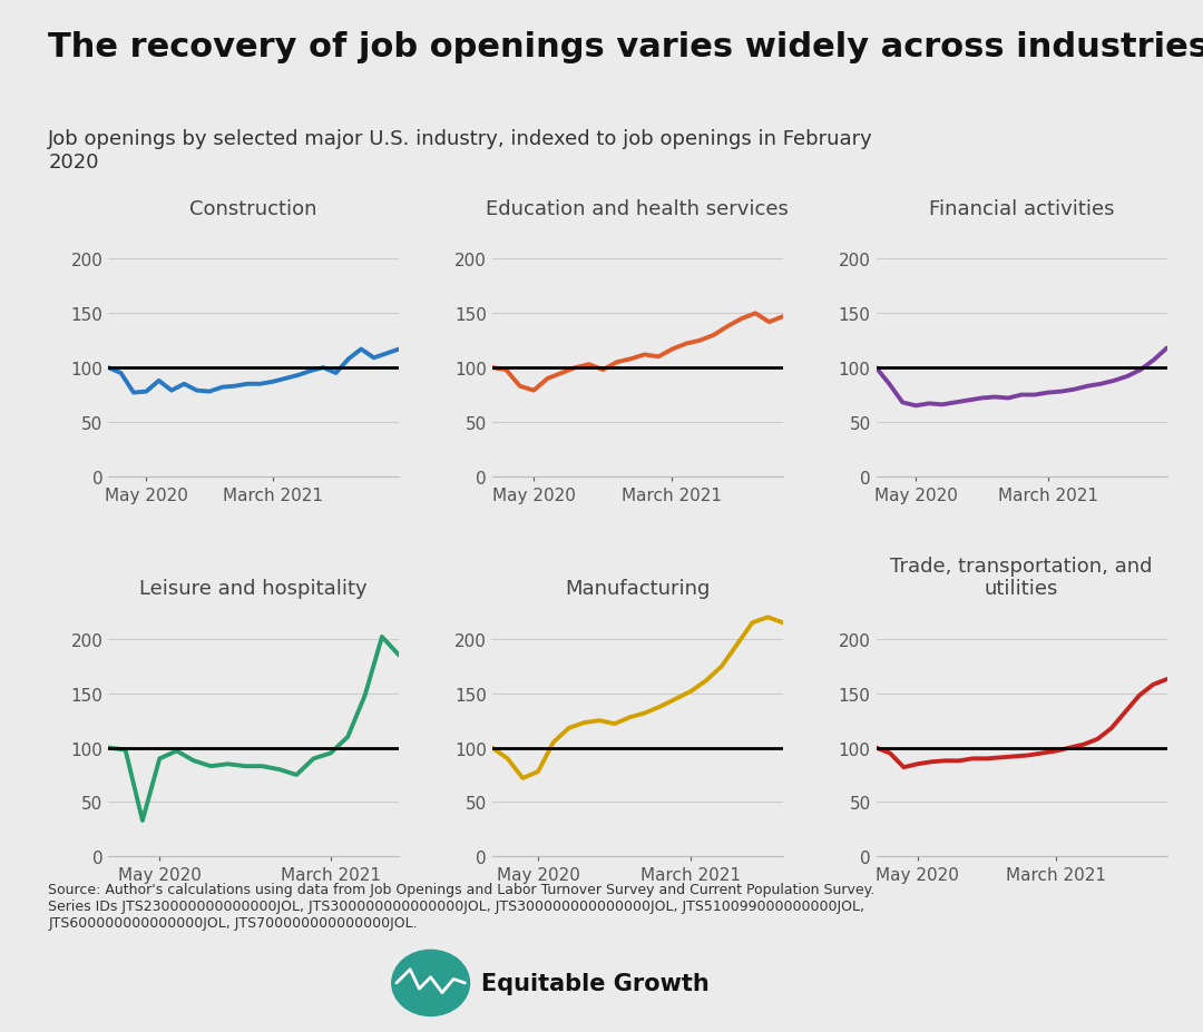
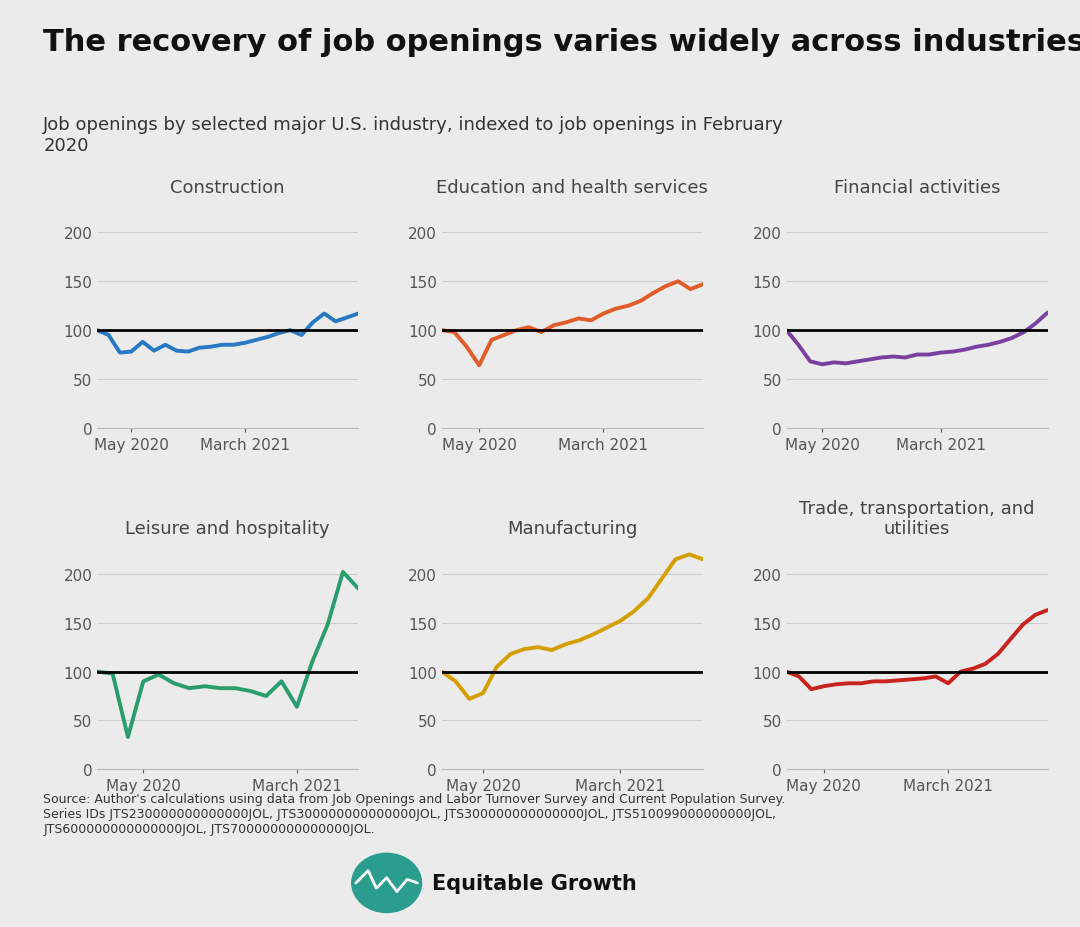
Education and health services/May 2020: 79 -> 64
Leisure and hospitality/March 2021: 95 -> 64
Trade, transportation, and utilities/March 2021: 97 -> 88
